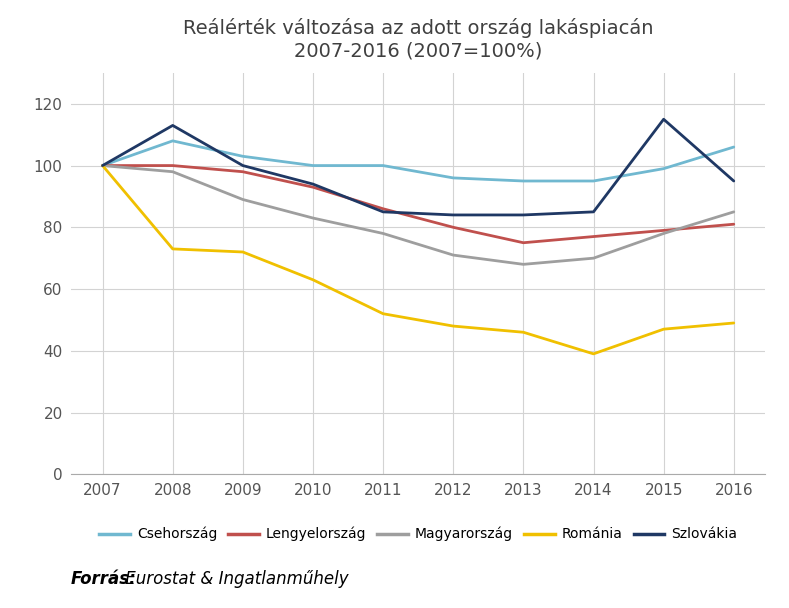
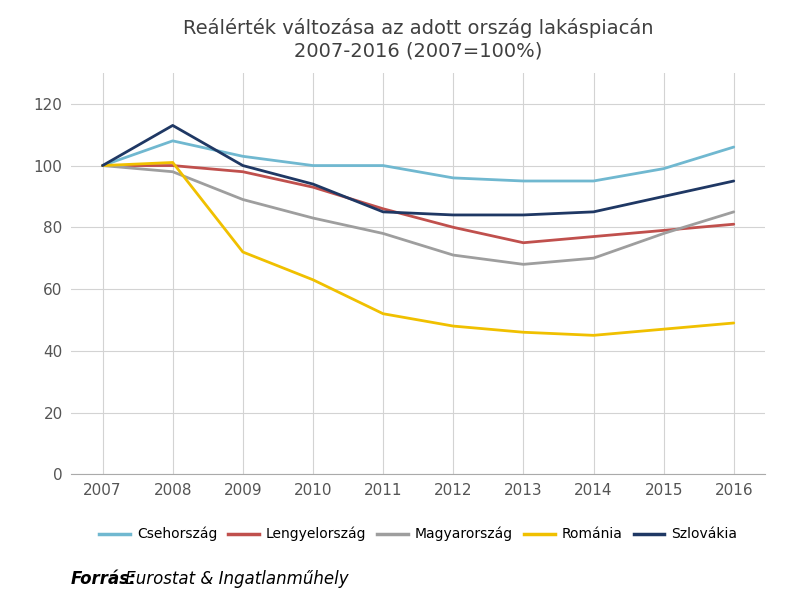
Románia/2008: 73 -> 101
Románia/2014: 39 -> 45
Szlovákia/2015: 115 -> 90
